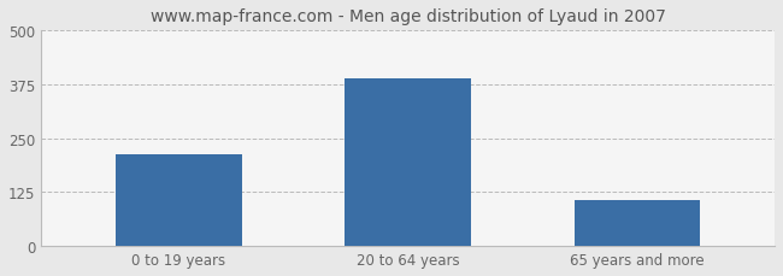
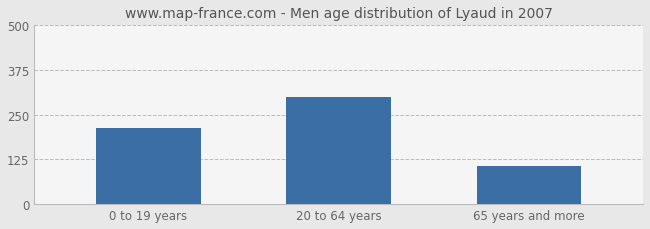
20 to 64 years: 388 -> 300
